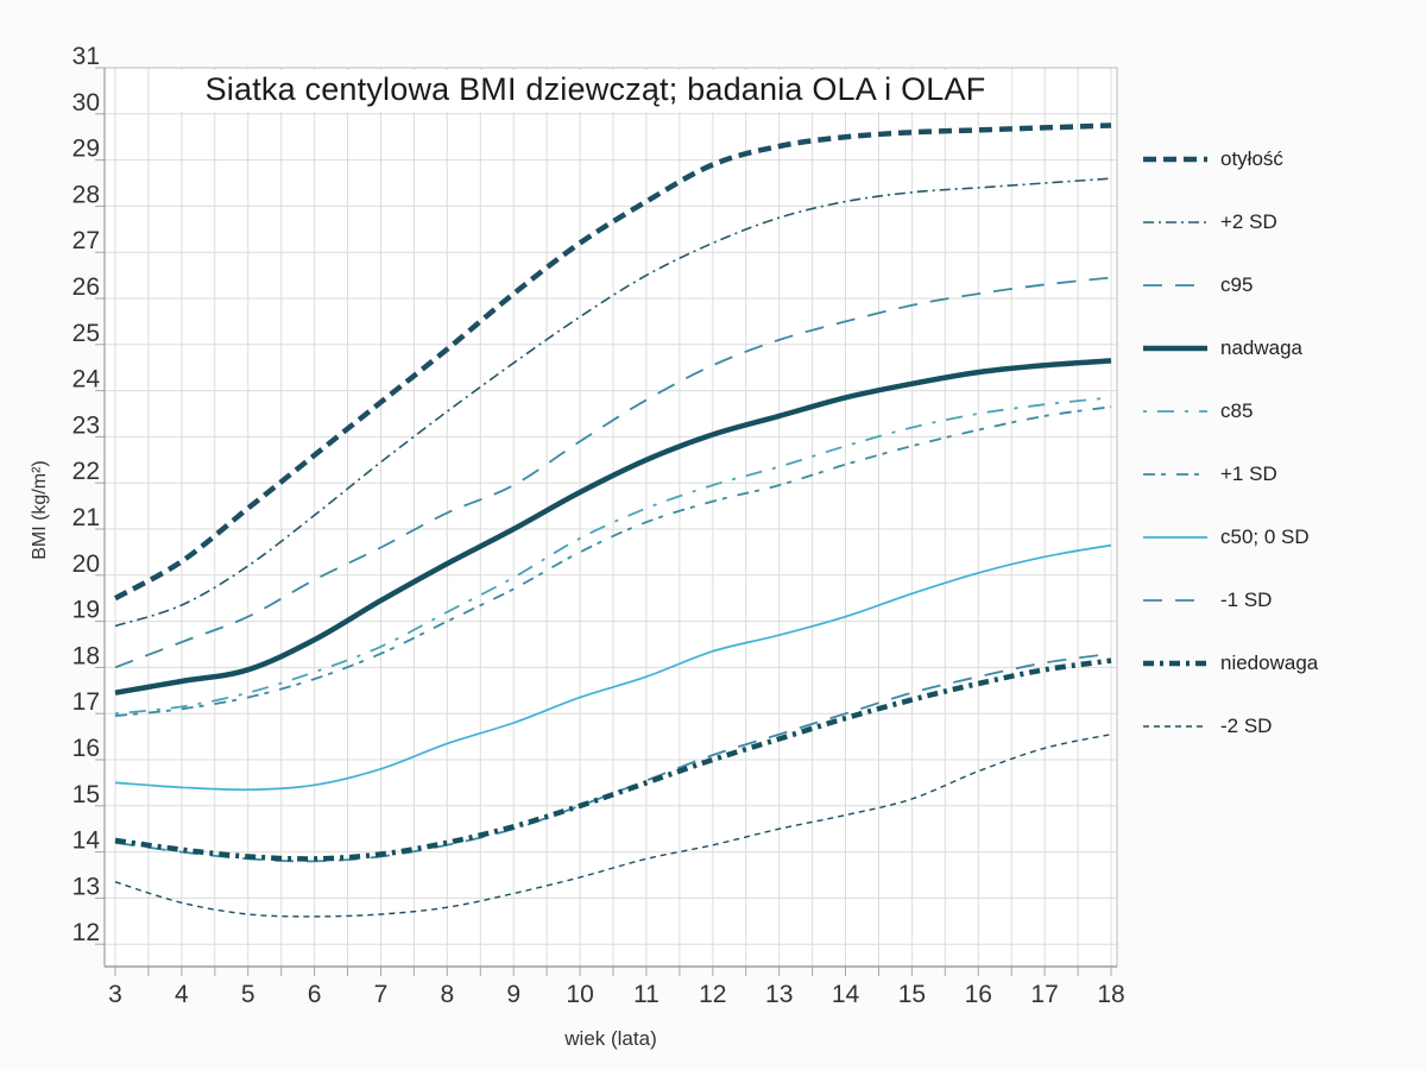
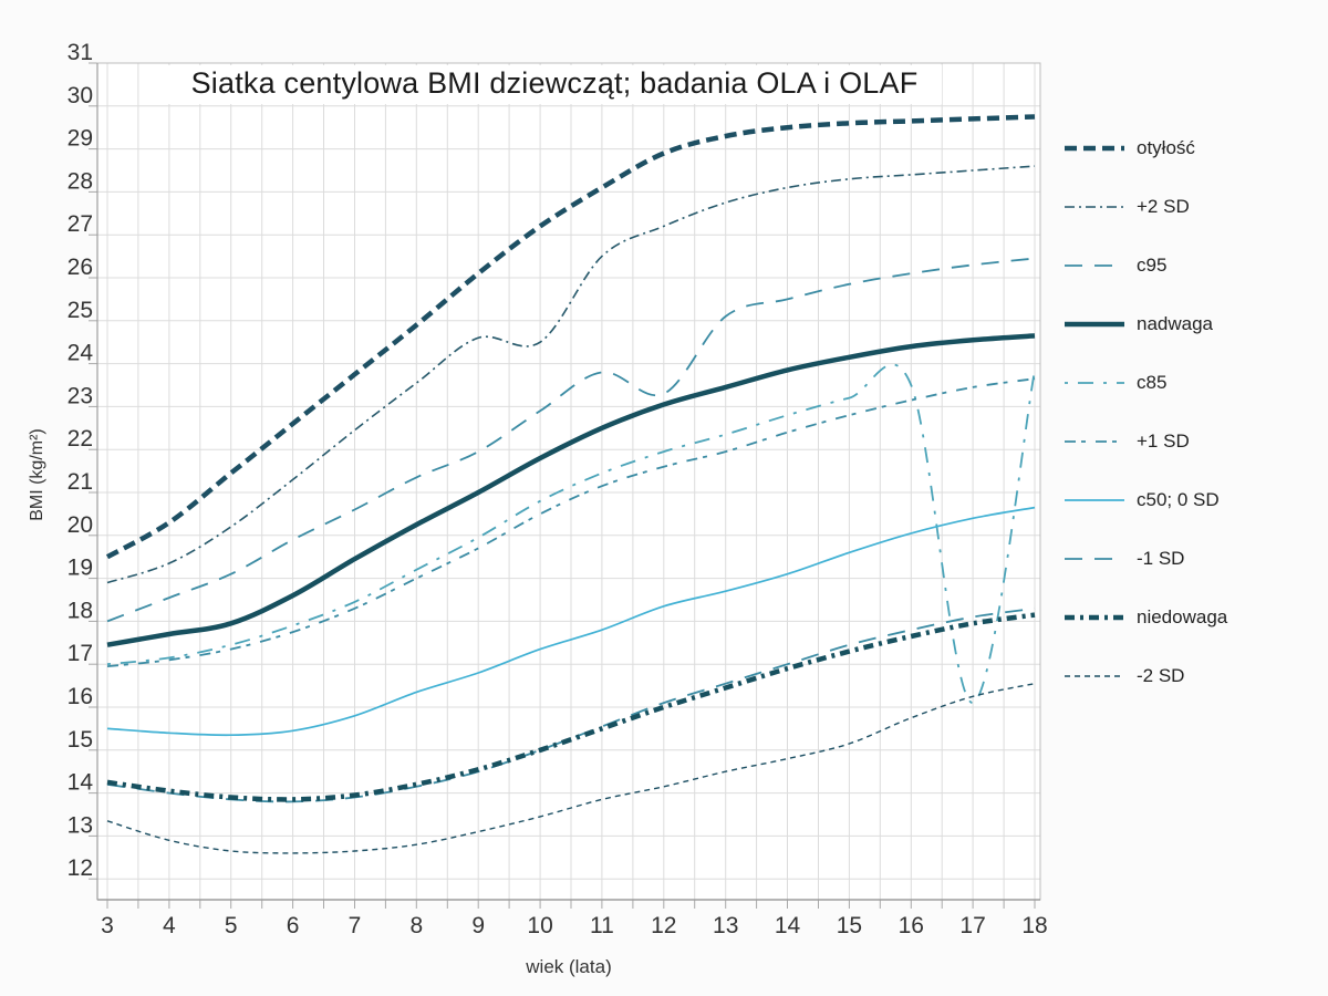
+2 SD/10: 25.6 -> 24.5
c95/12: 24.6 -> 23.3
c85/17: 23.7 -> 16.1
